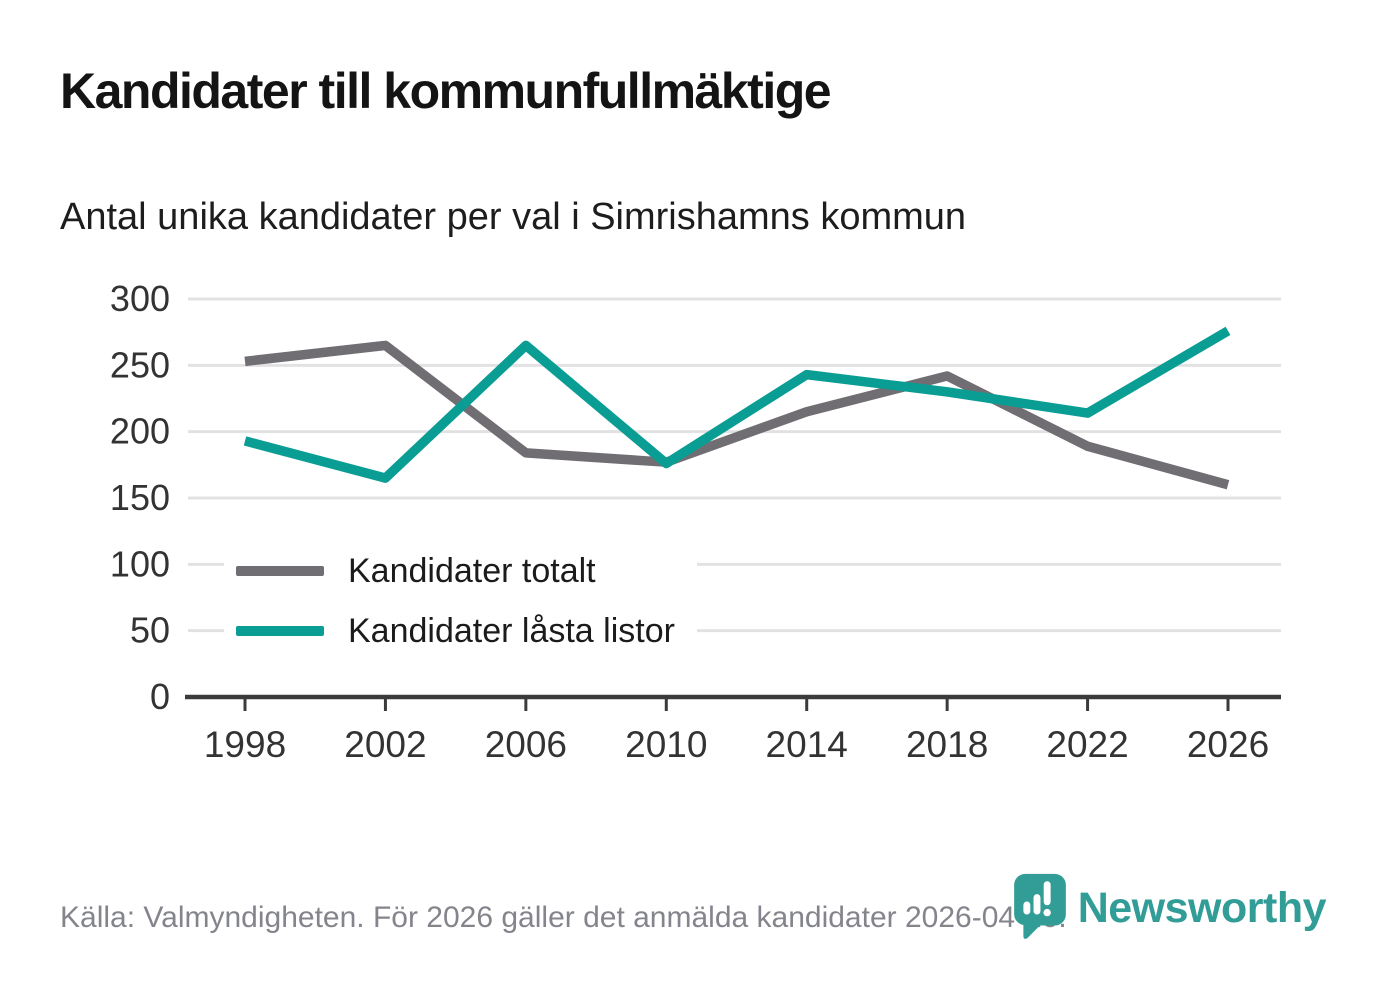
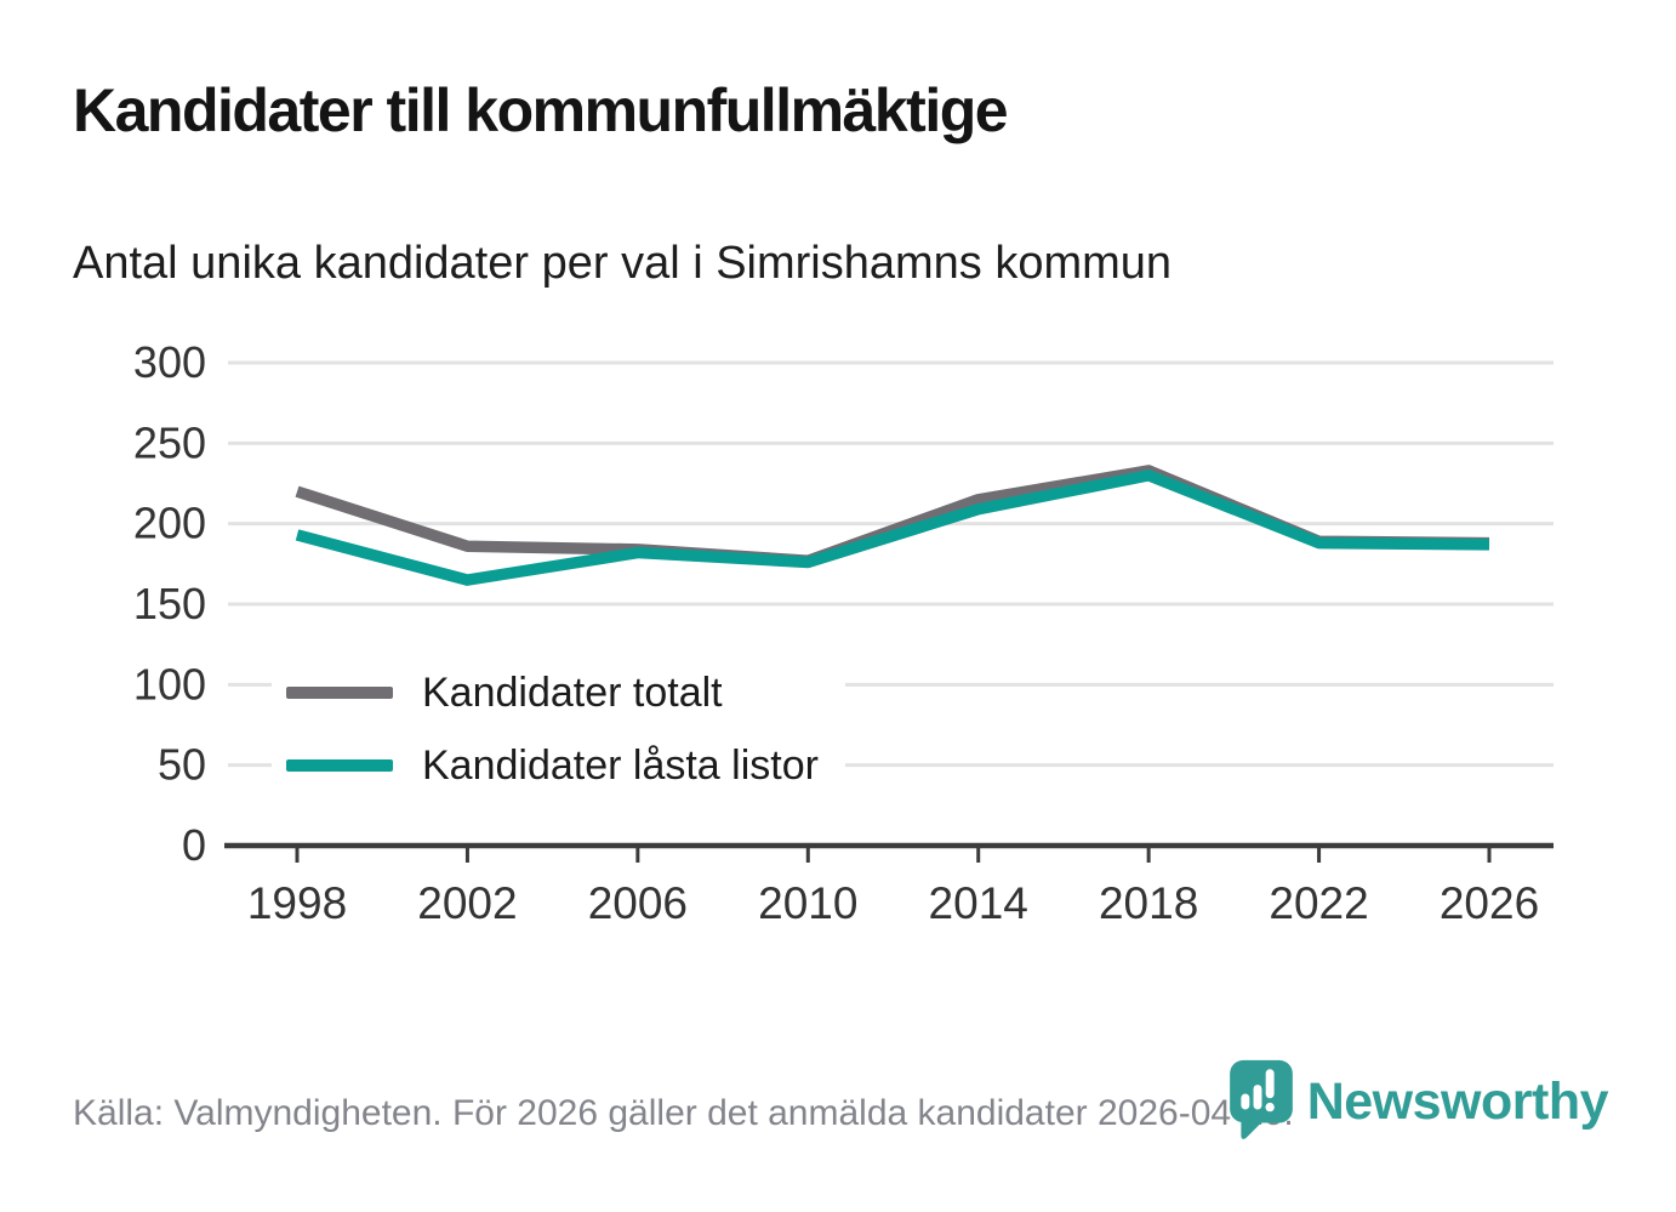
Kandidater totalt/1998: 253 -> 220
Kandidater totalt/2002: 265 -> 186
Kandidater låsta listor/2006: 265 -> 182
Kandidater låsta listor/2014: 243 -> 209
Kandidater totalt/2018: 242 -> 233
Kandidater låsta listor/2022: 214 -> 188
Kandidater totalt/2026: 160 -> 188
Kandidater låsta listor/2026: 276 -> 187
